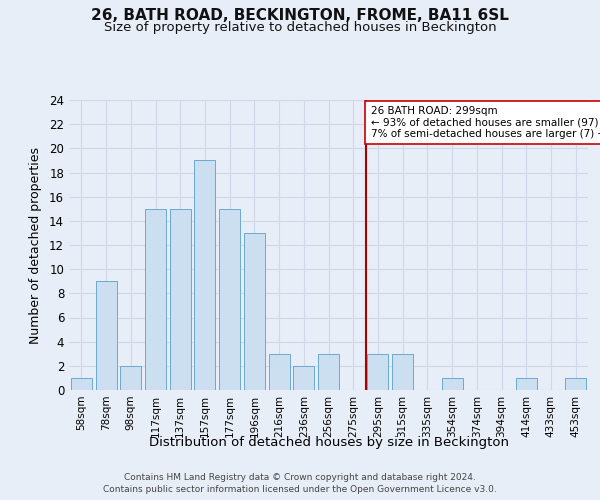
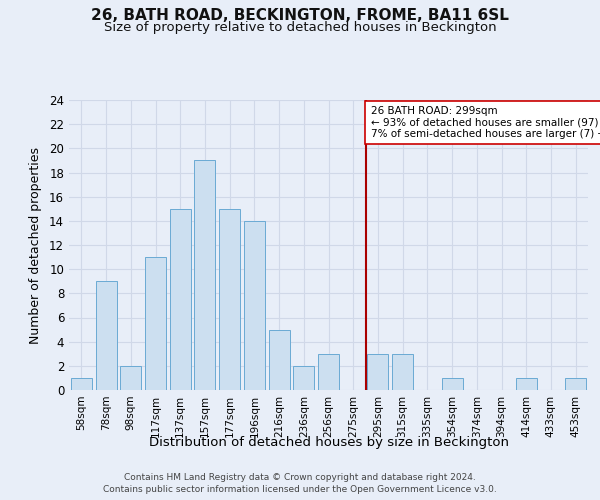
117sqm: 15 -> 11
196sqm: 13 -> 14
216sqm: 3 -> 5
